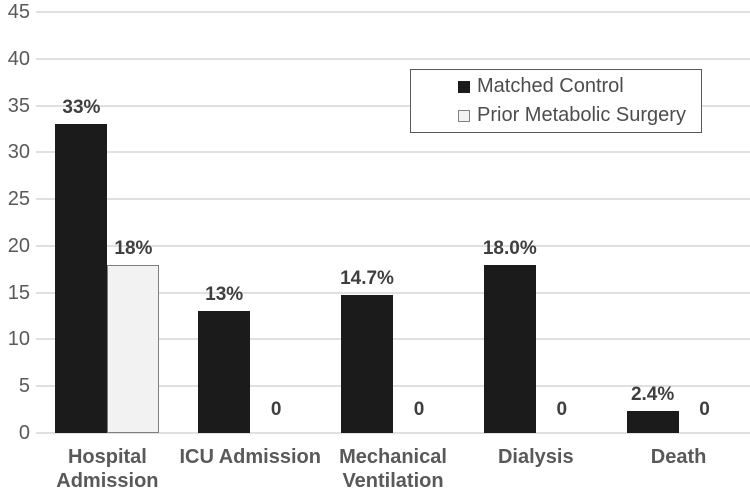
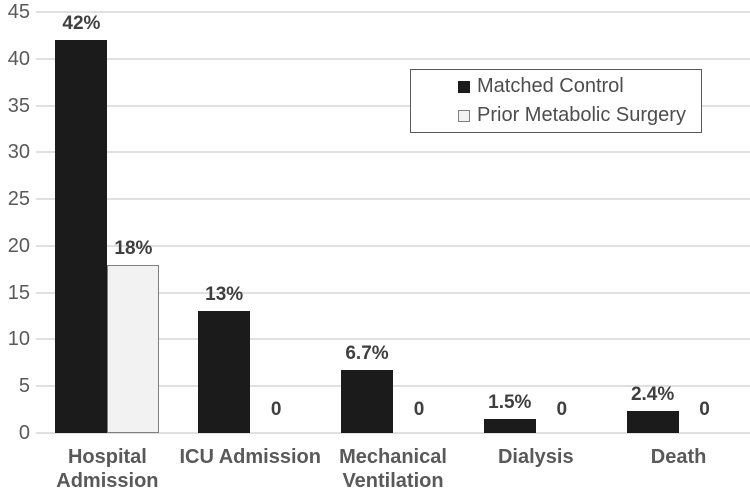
Matched Control/Hospital Admission: 33% -> 42%
Matched Control/Mechanical Ventilation: 14.7% -> 6.7%
Matched Control/Dialysis: 18.0% -> 1.5%
